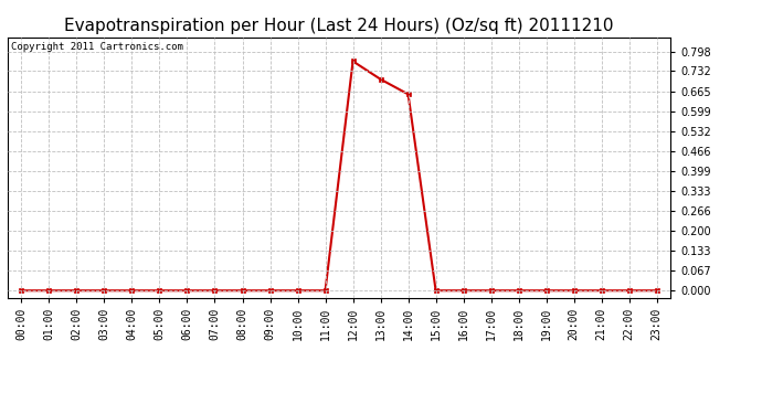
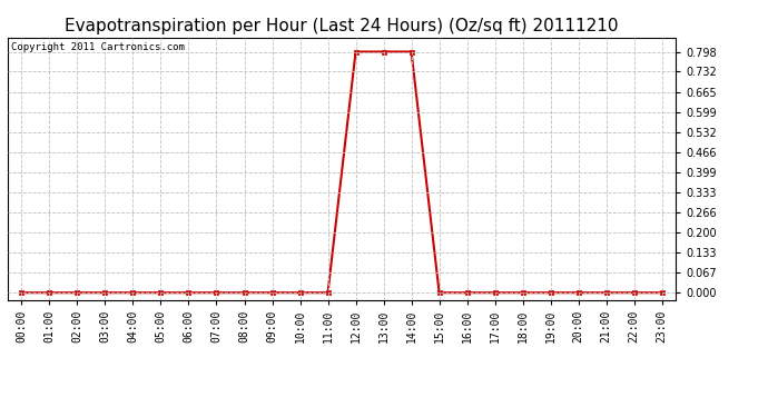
12:00: 0.765 -> 0.798
13:00: 0.705 -> 0.798
14:00: 0.655 -> 0.798
